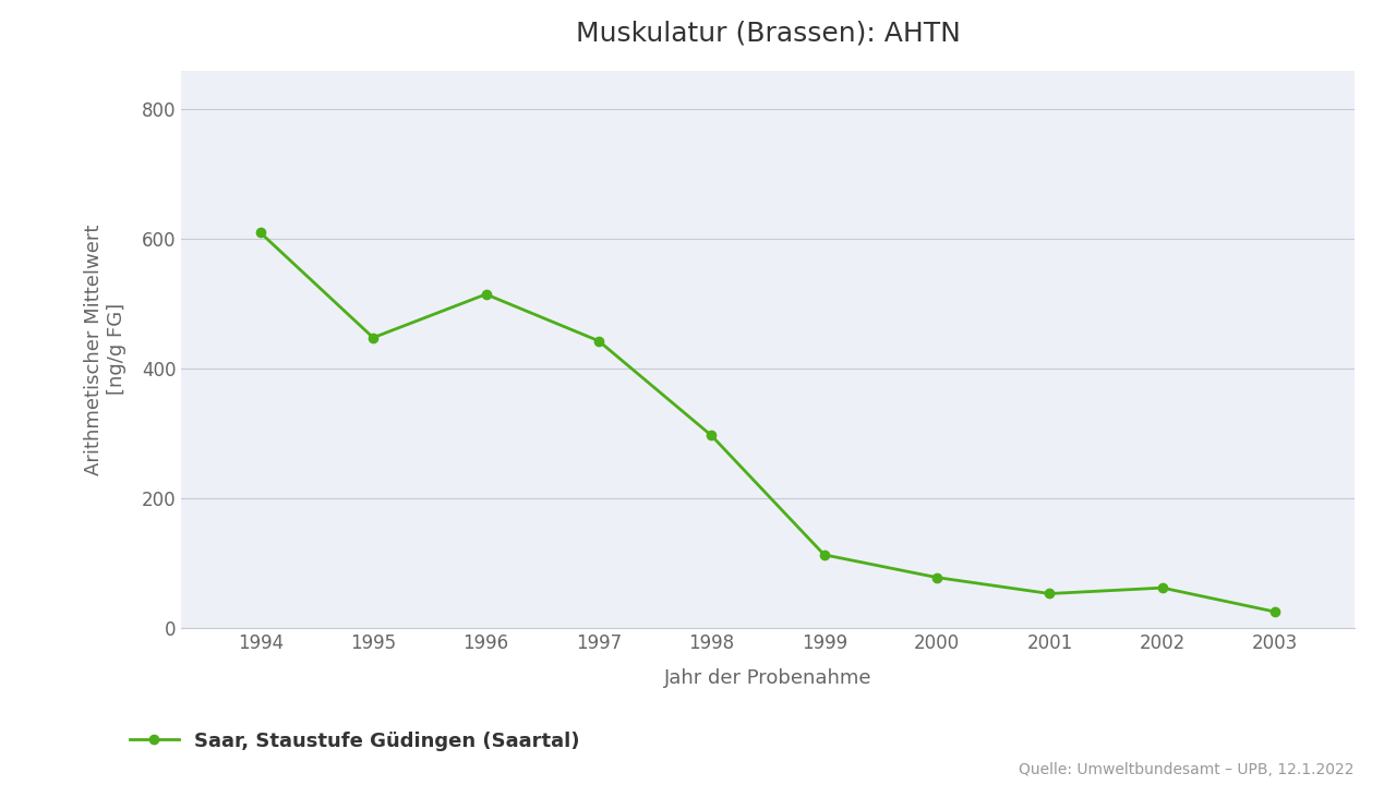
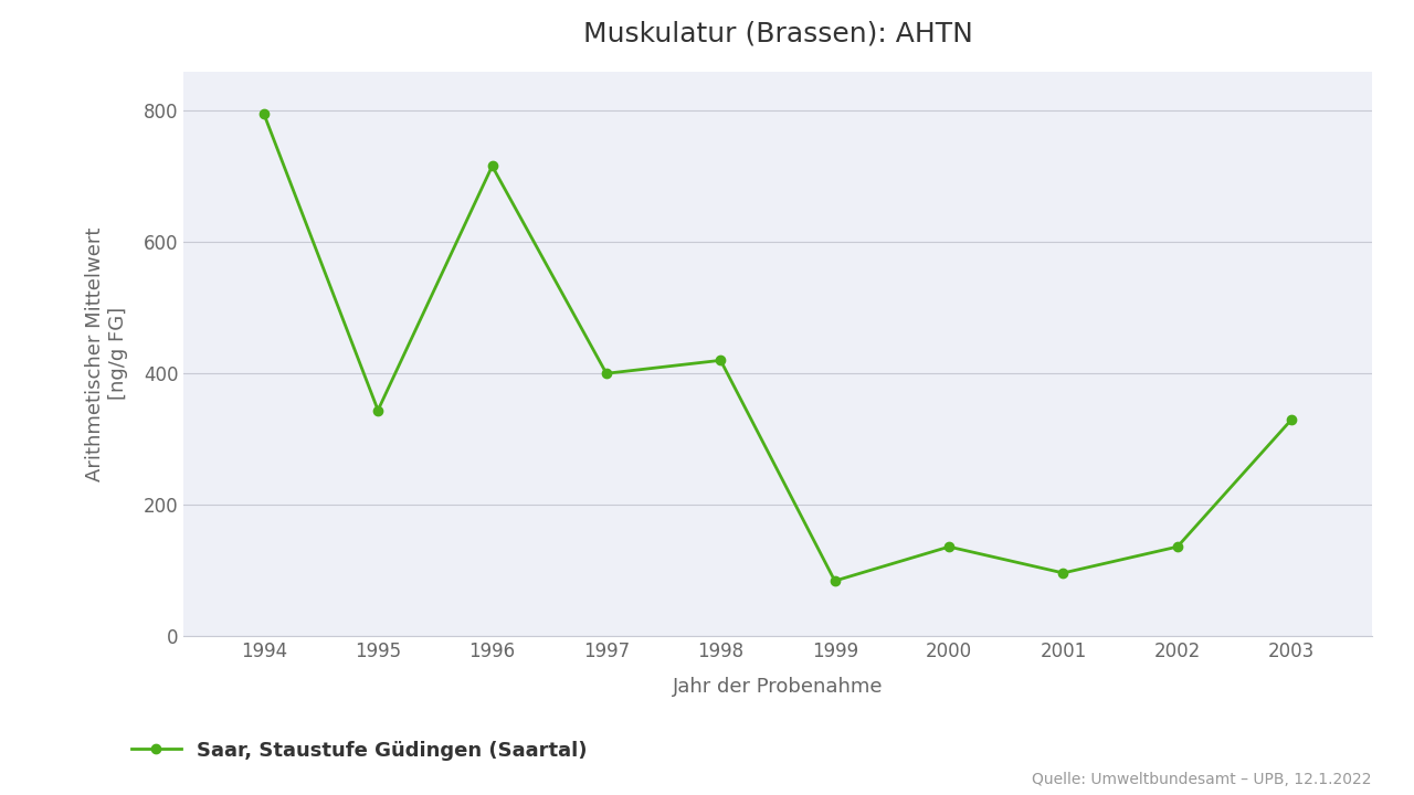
1994: 610 -> 796
1995: 448 -> 344
1996: 515 -> 716
1997: 443 -> 400
1998: 297 -> 420
1999: 113 -> 84
2000: 78 -> 136
2001: 53 -> 96
2002: 62 -> 136
2003: 25 -> 330
